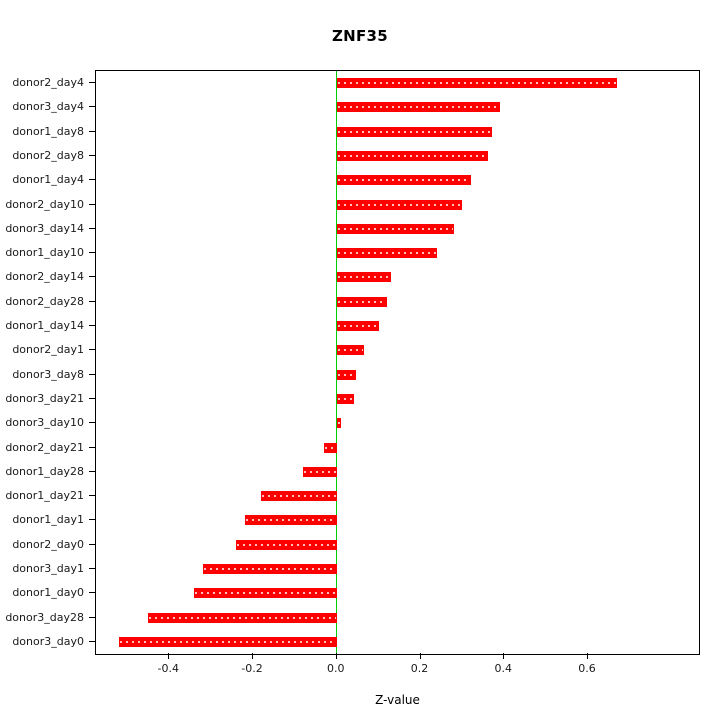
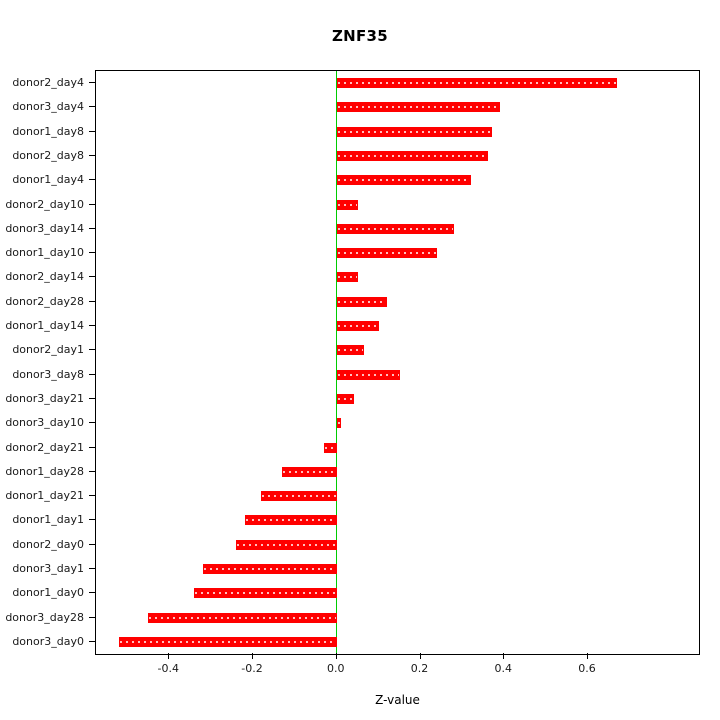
donor2_day10: 0.30 -> 0.05
donor2_day14: 0.13 -> 0.05
donor3_day8: 0.04 -> 0.15
donor1_day28: -0.08 -> -0.13
